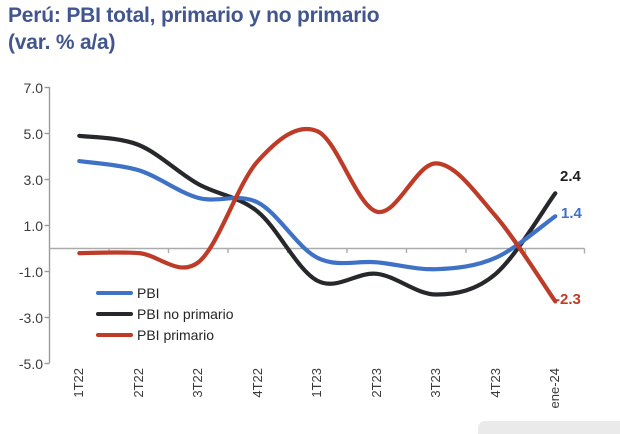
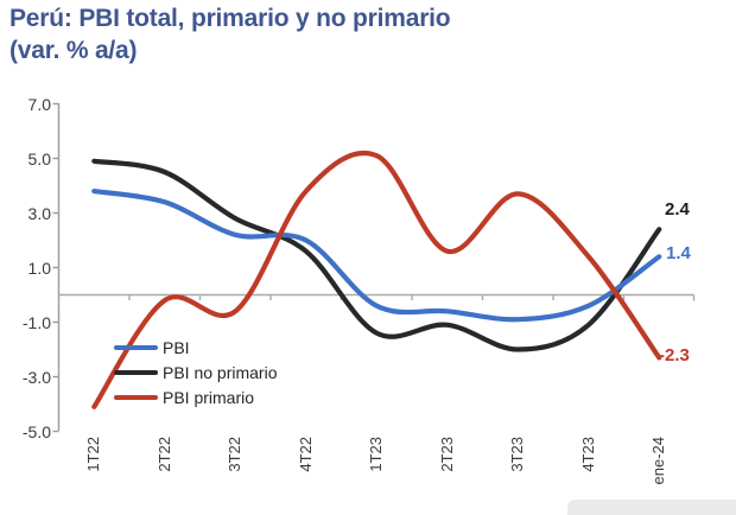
PBI primario/1T22: -0.2 -> -4.1
